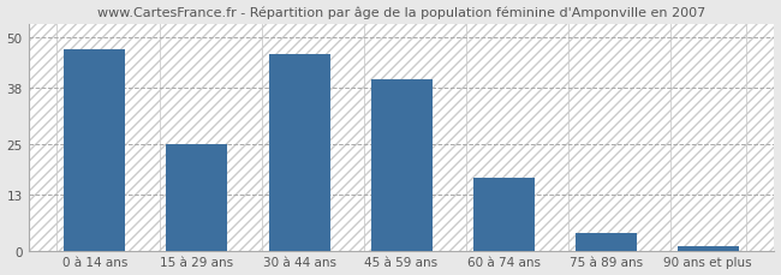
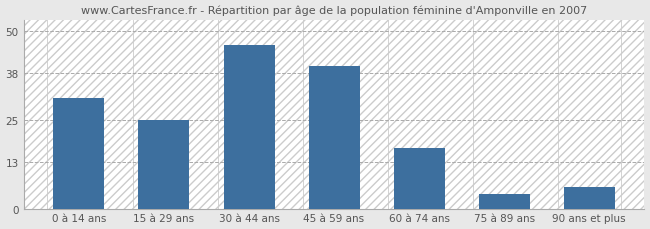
0 à 14 ans: 47 -> 31
90 ans et plus: 1 -> 6
